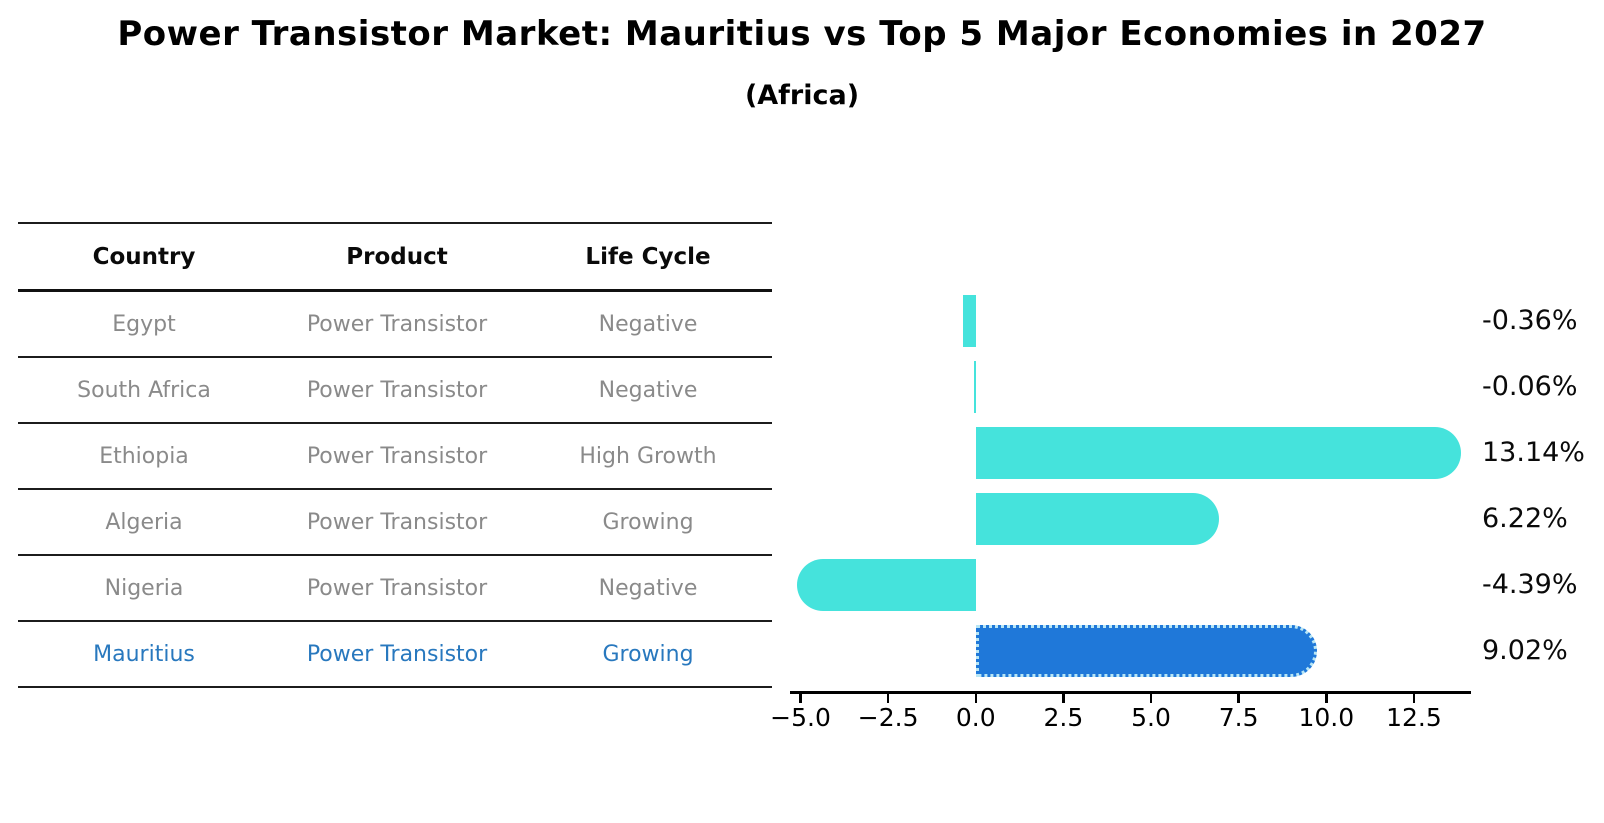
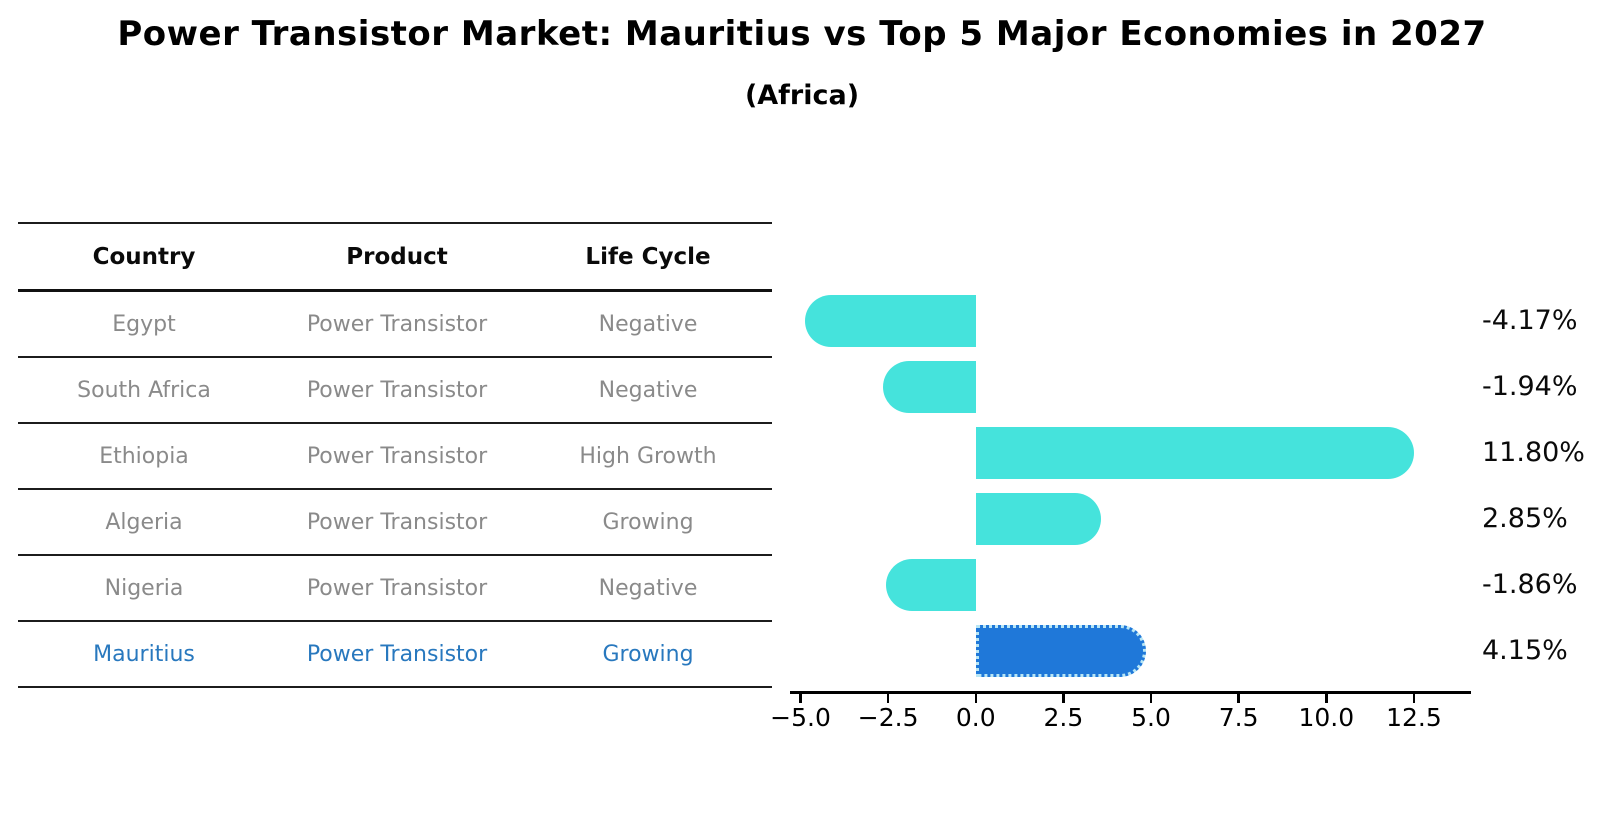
Egypt: -0.36% -> -4.17%
South Africa: -0.06% -> -1.94%
Ethiopia: 13.14% -> 11.80%
Algeria: 6.22% -> 2.85%
Nigeria: -4.39% -> -1.86%
Mauritius: 9.02% -> 4.15%
